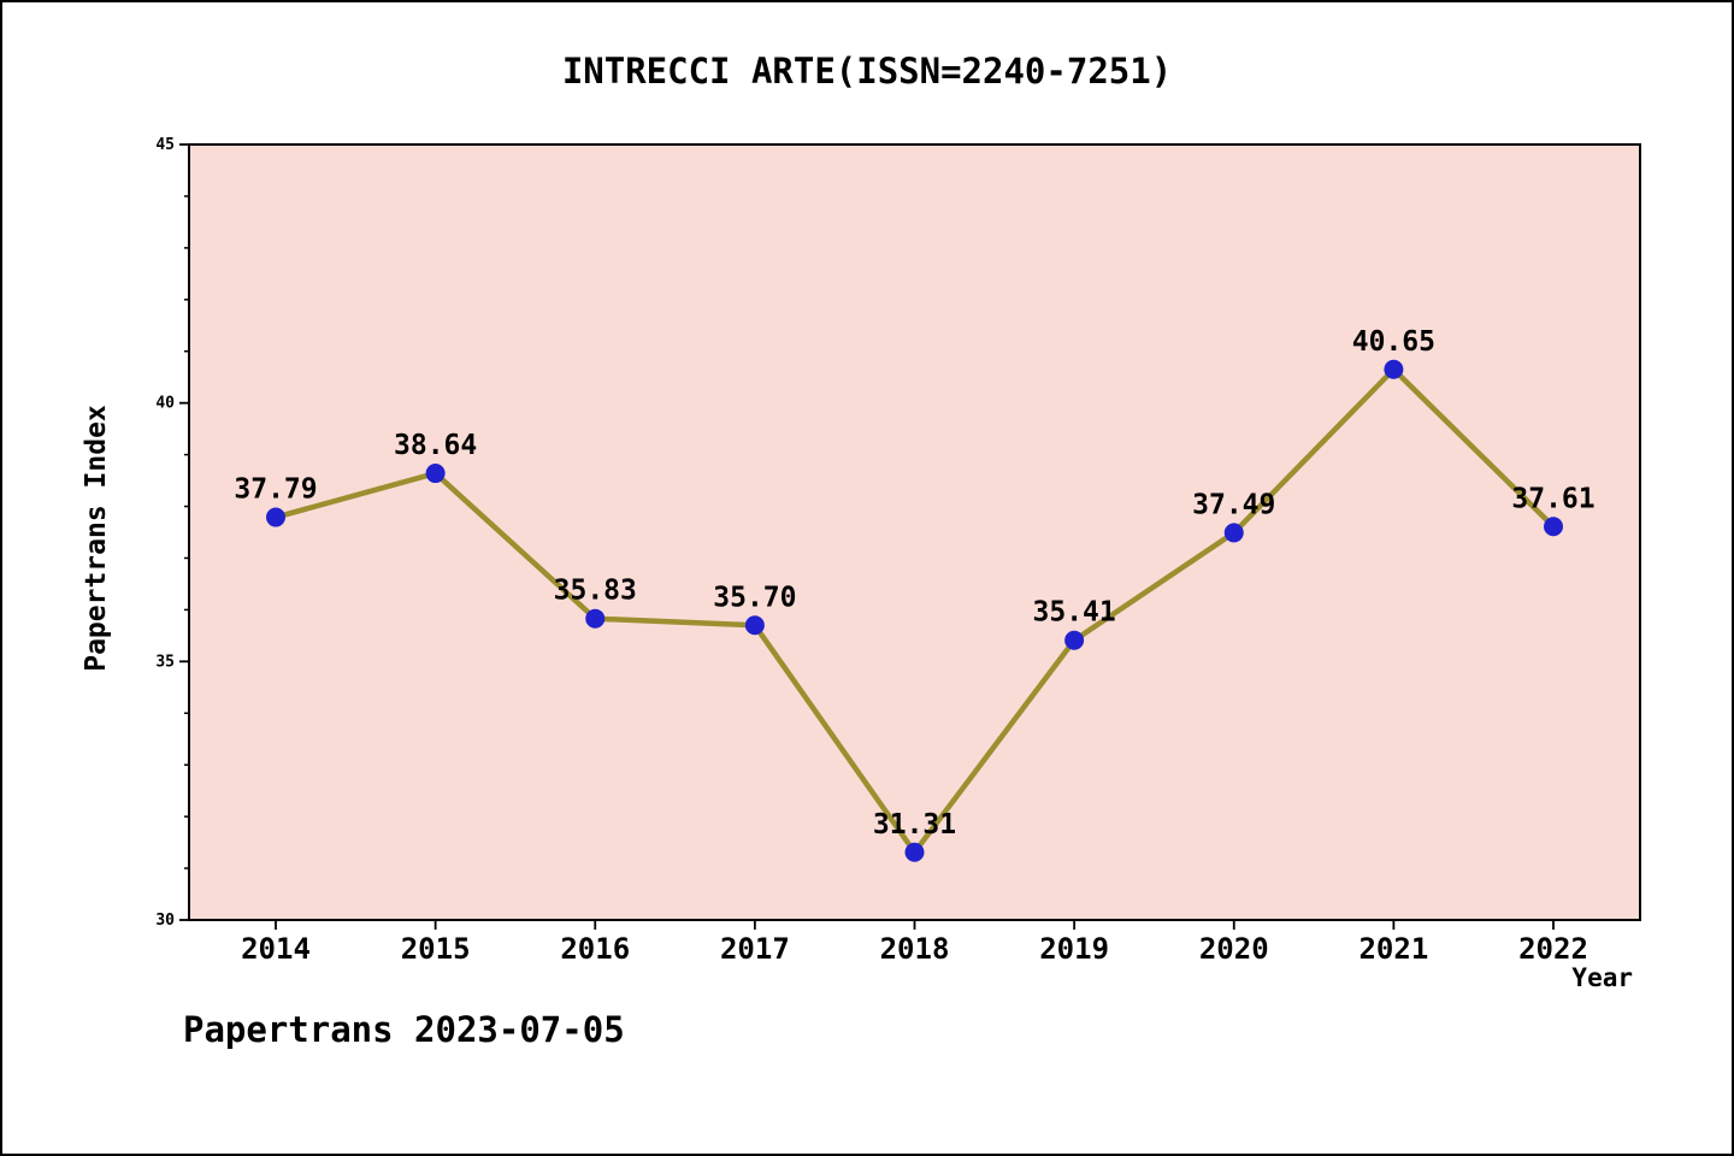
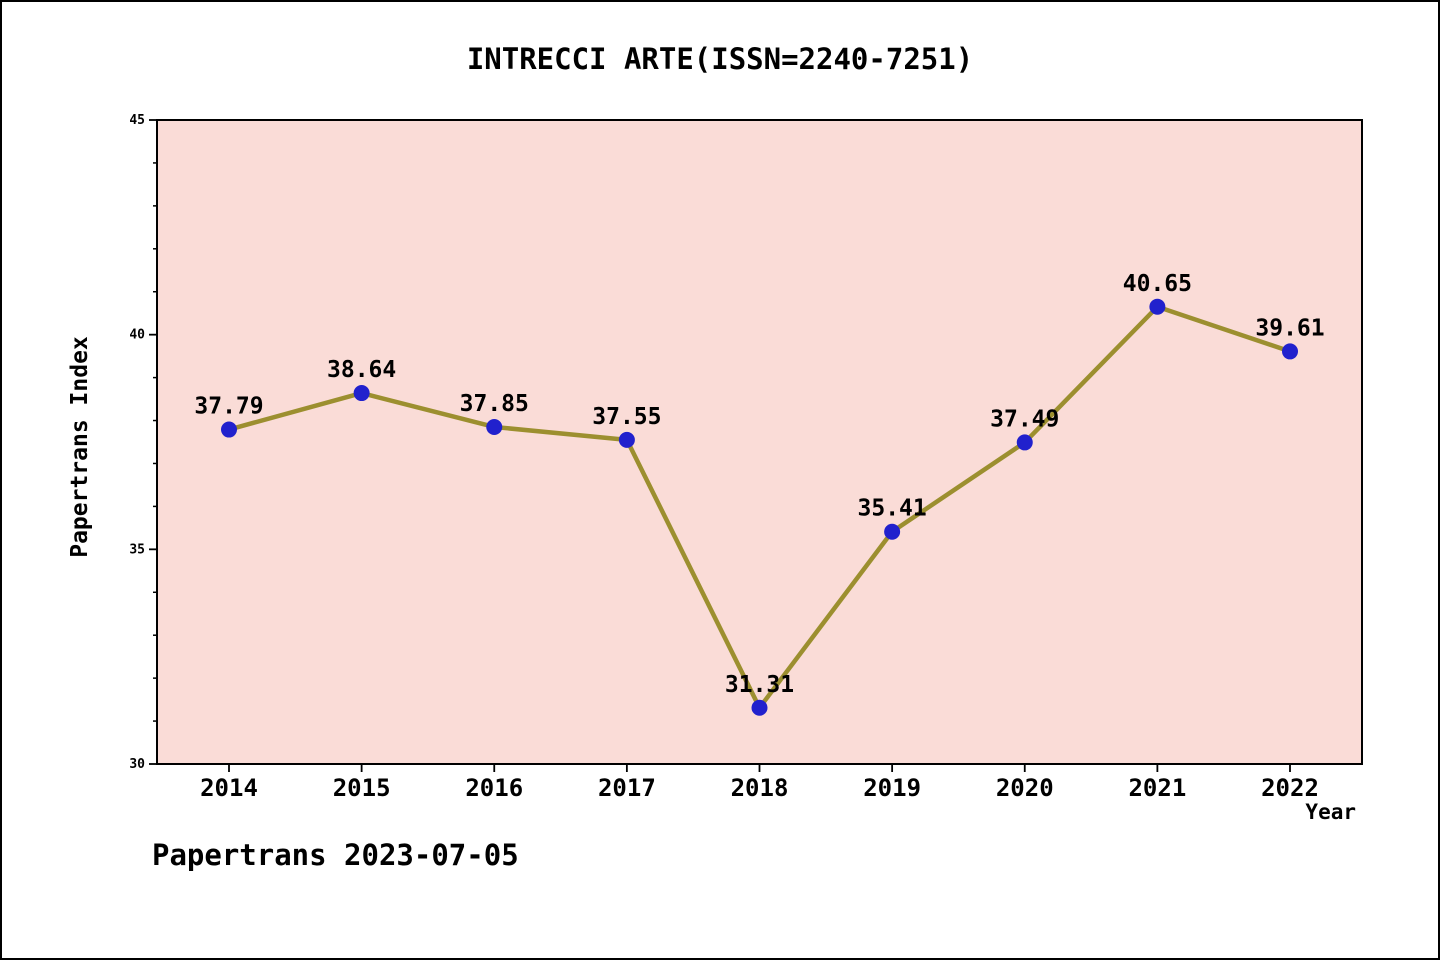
2016: 35.83 -> 37.85
2017: 35.70 -> 37.55
2022: 37.61 -> 39.61
